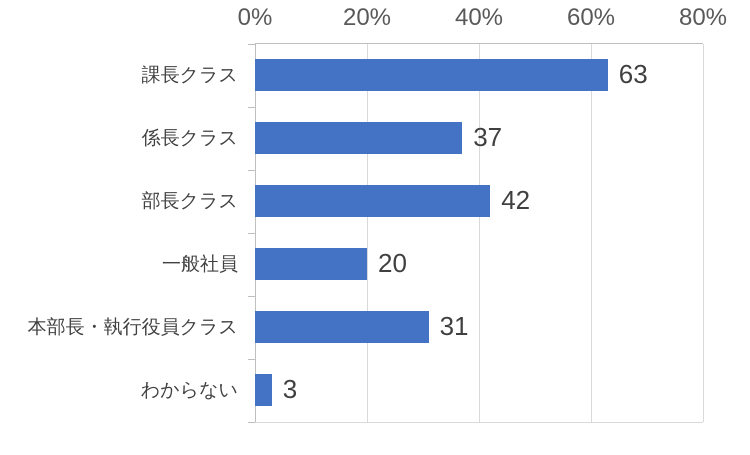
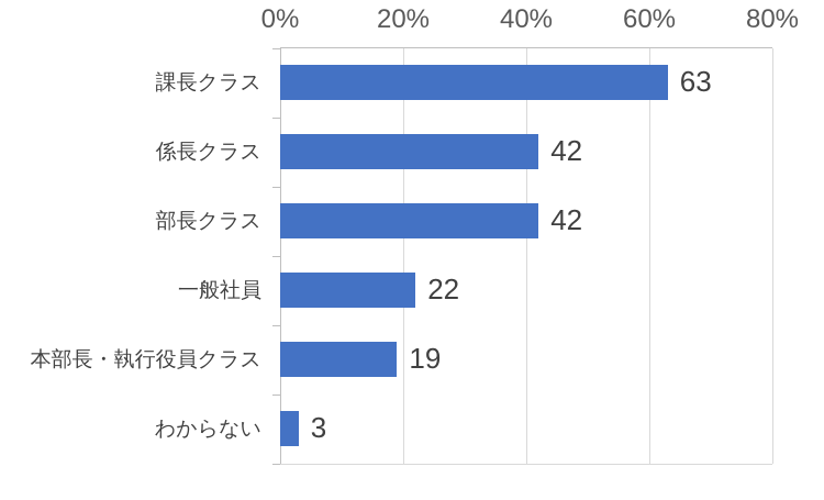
係長クラス: 37 -> 42
一般社員: 20 -> 22
本部長・執行役員クラス: 31 -> 19
